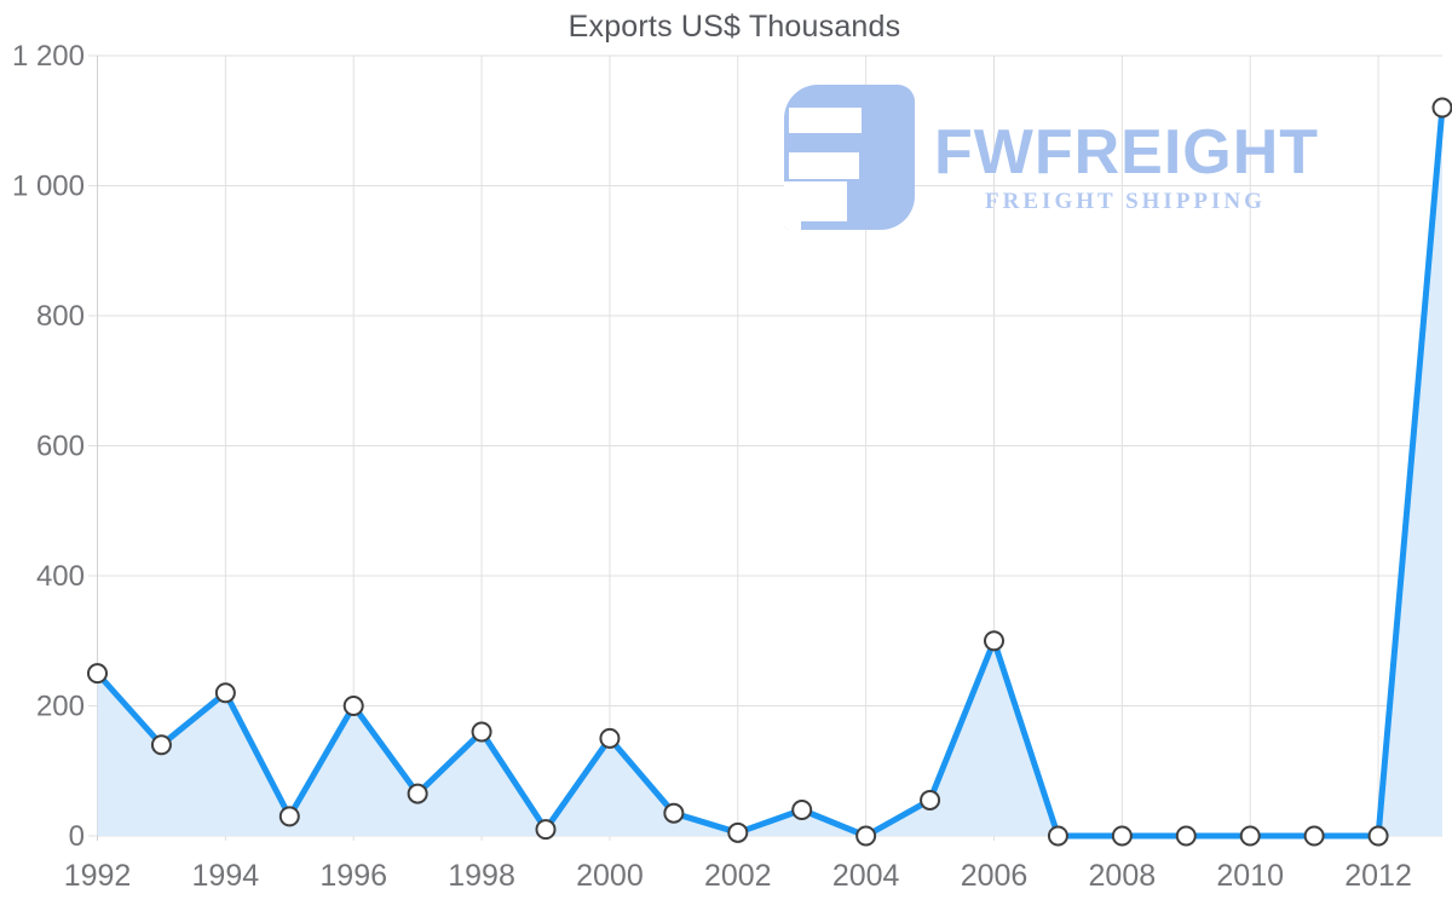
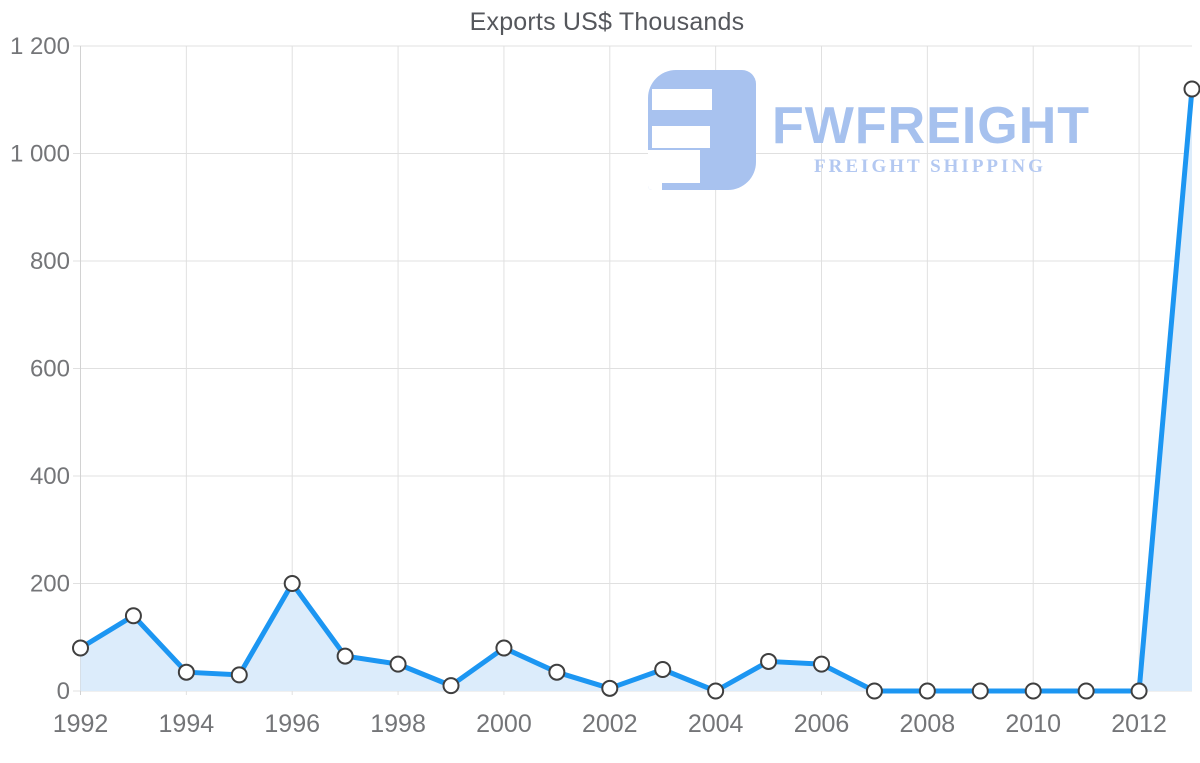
1992: 250 -> 80
1994: 220 -> 40
1998: 160 -> 50
2000: 150 -> 80
2006: 300 -> 50
